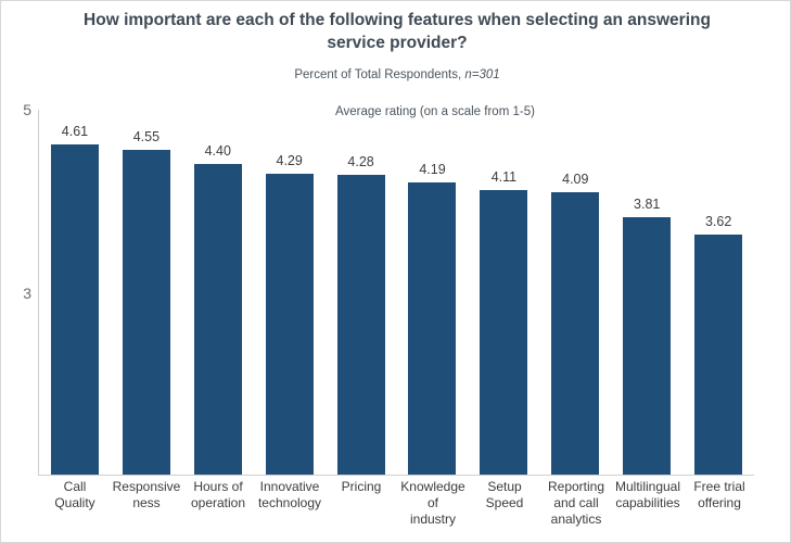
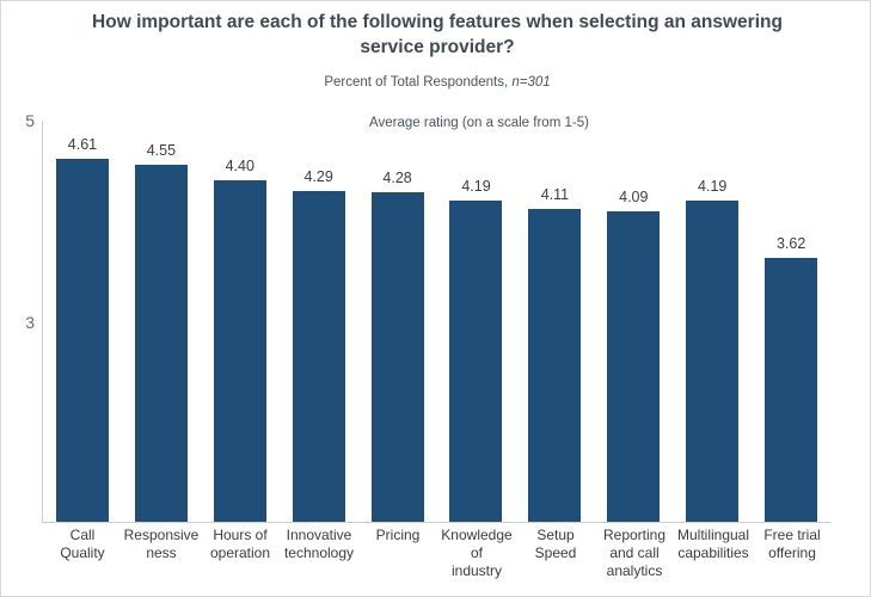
Multilingual capabilities: 3.81 -> 4.19
